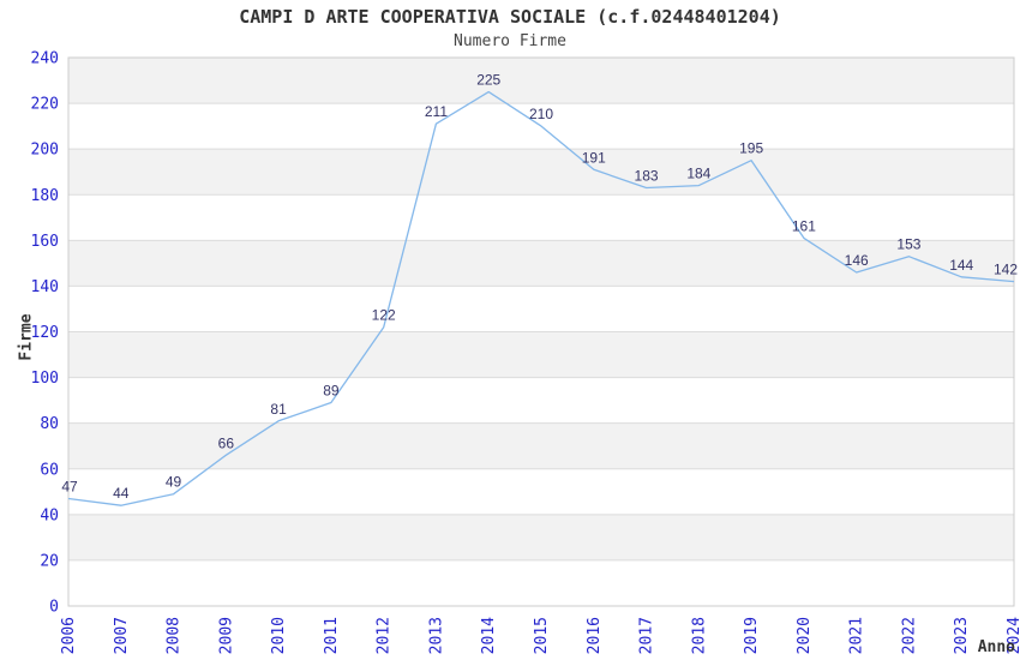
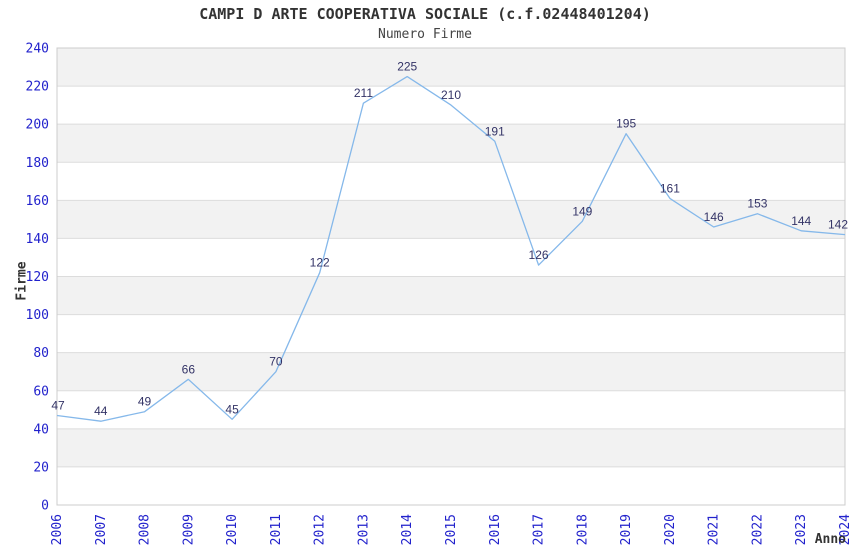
2010: 81 -> 45
2011: 89 -> 70
2017: 183 -> 126
2018: 184 -> 149
